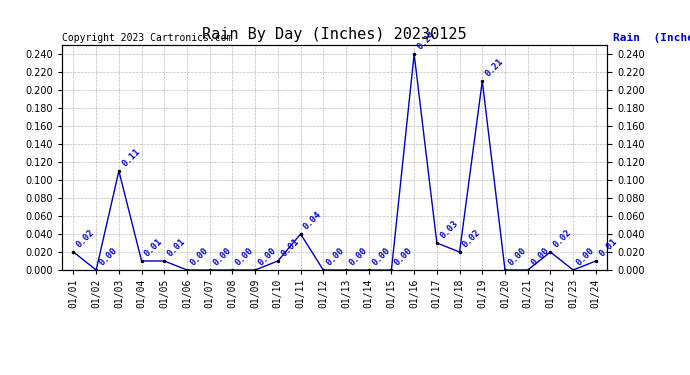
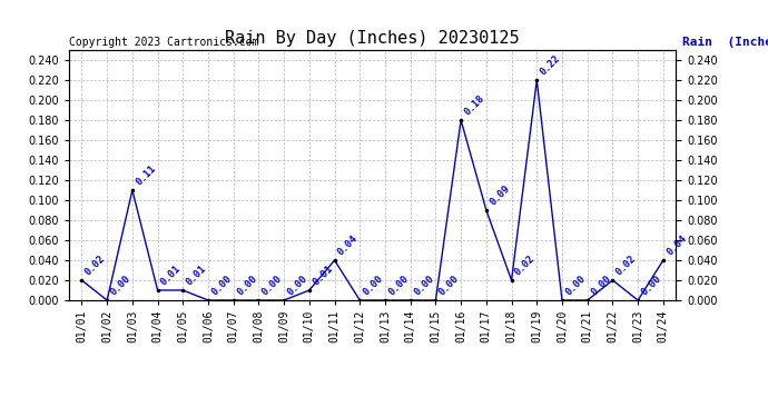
01/16: 0.24 -> 0.18
01/17: 0.03 -> 0.09
01/19: 0.21 -> 0.22
01/24: 0.01 -> 0.04
